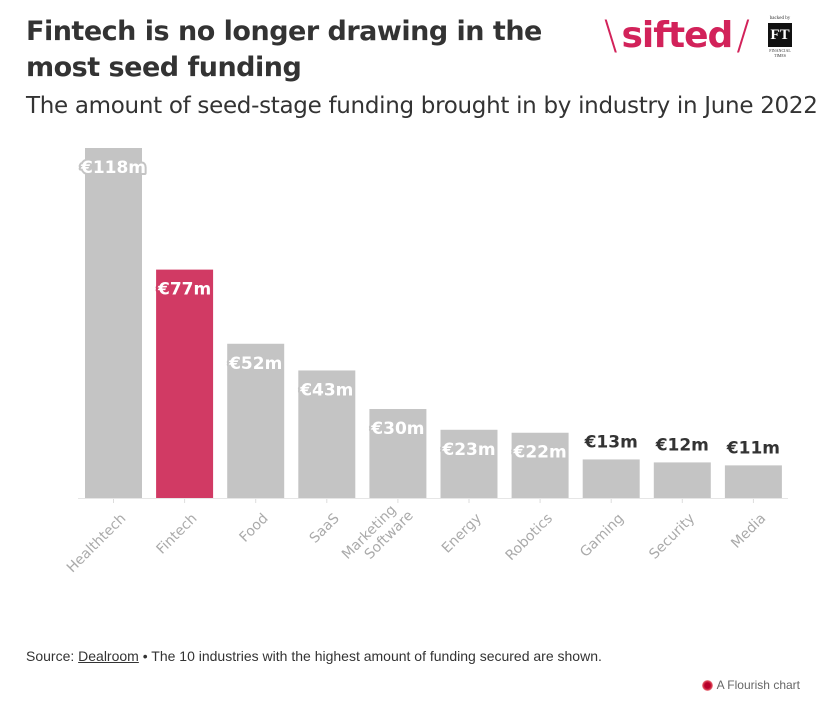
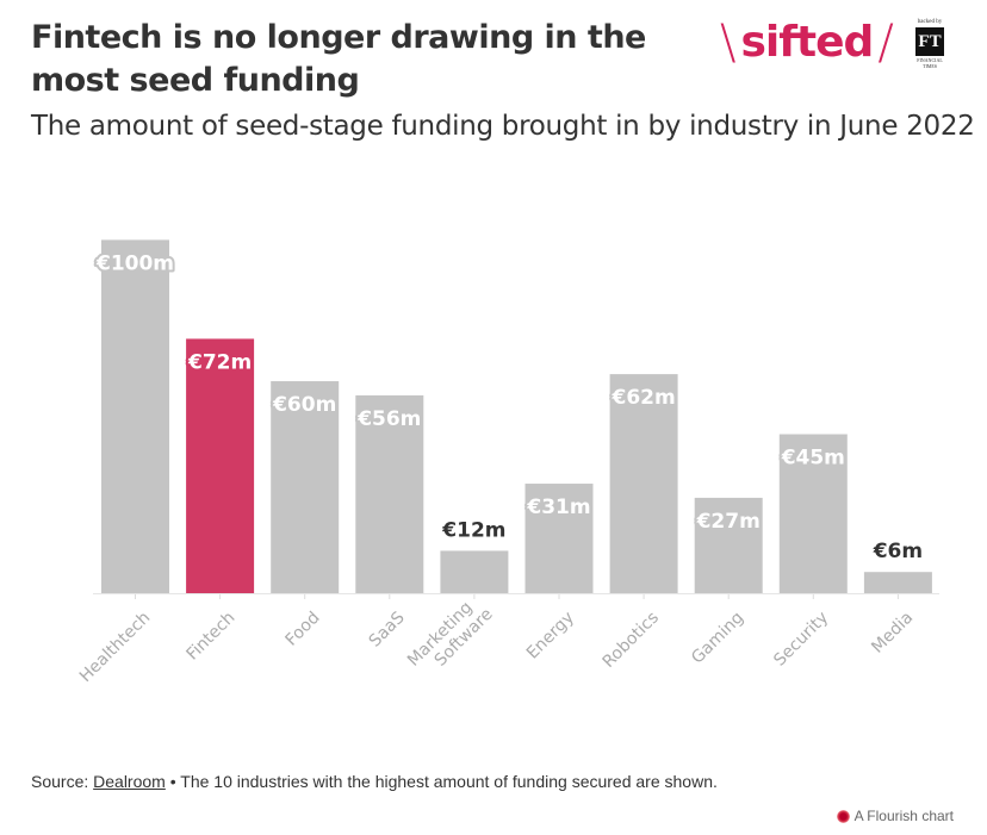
Healthtech: €118m -> €100m
Fintech: €77m -> €72m
Food: €52m -> €60m
SaaS: €43m -> €56m
Marketing Software: €30m -> €12m
Energy: €23m -> €31m
Robotics: €22m -> €62m
Gaming: €13m -> €27m
Security: €12m -> €45m
Media: €11m -> €6m
